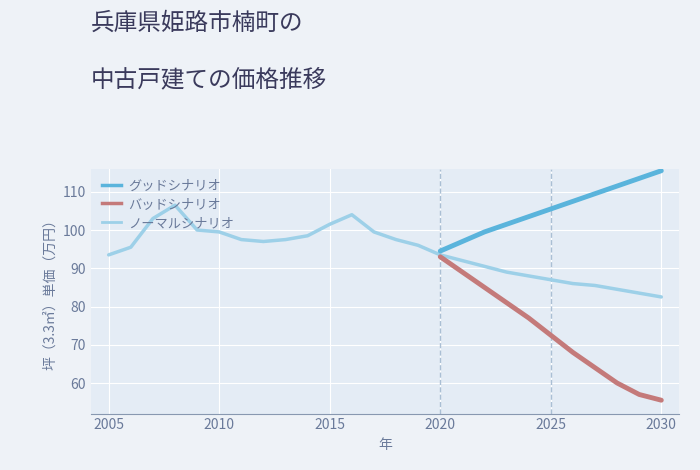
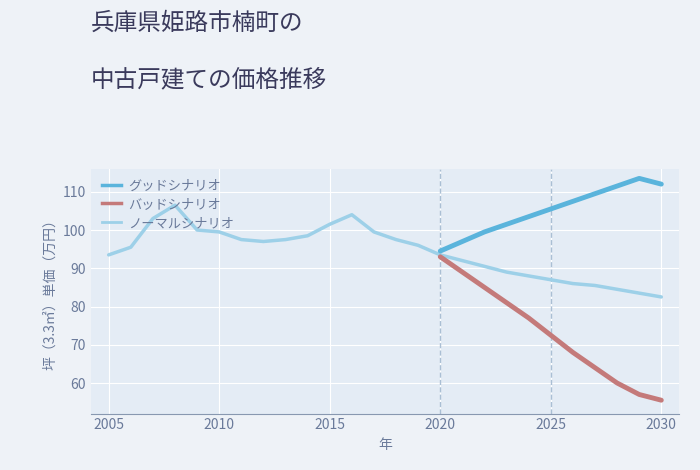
グッドシナリオ/2030: 115.5 -> 112.0
